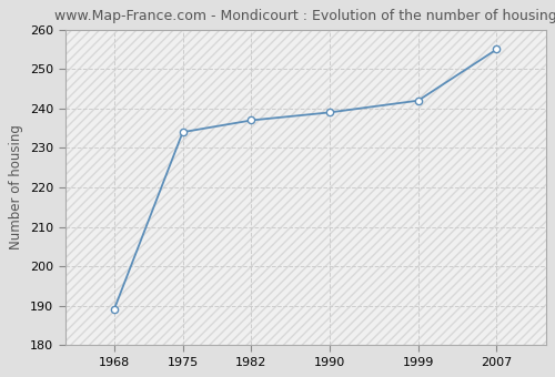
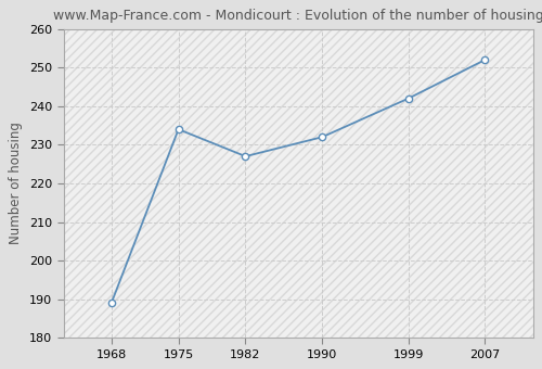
1982: 237 -> 227
1990: 239 -> 232
2007: 255 -> 252
